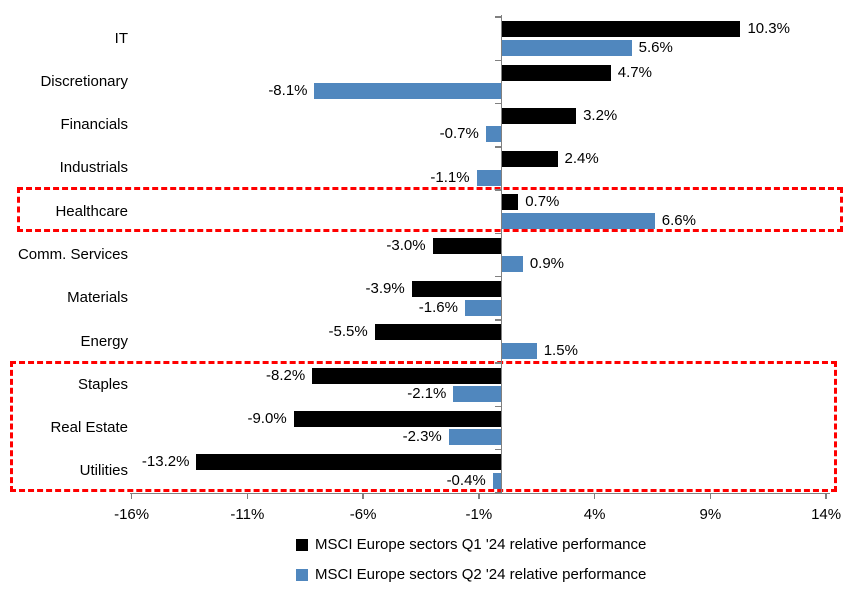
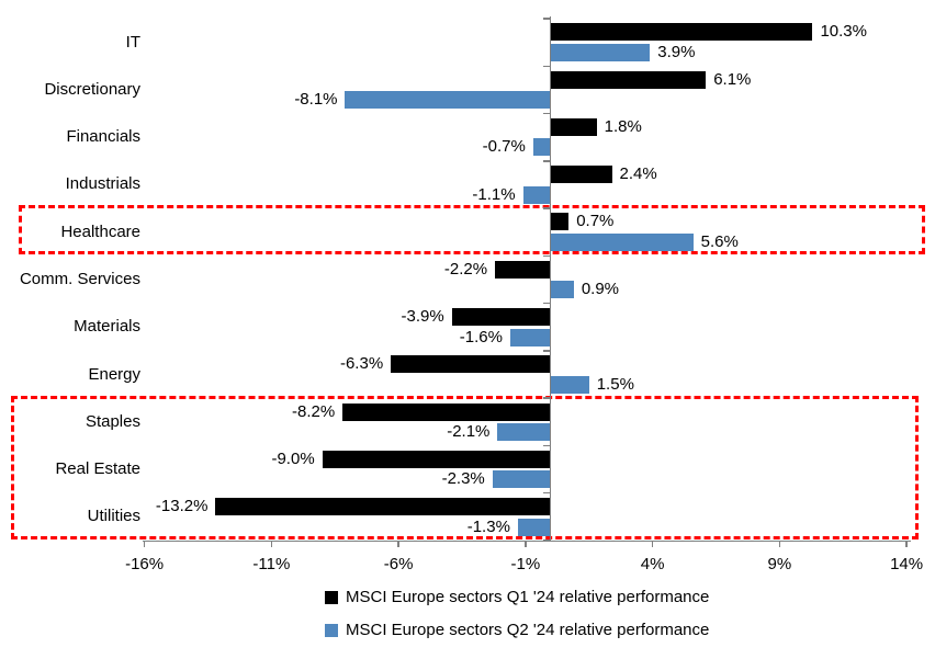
MSCI Europe sectors Q2 '24 relative performance/IT: 5.6% -> 3.9%
MSCI Europe sectors Q1 '24 relative performance/Discretionary: 4.7% -> 6.1%
MSCI Europe sectors Q1 '24 relative performance/Financials: 3.2% -> 1.8%
MSCI Europe sectors Q2 '24 relative performance/Healthcare: 6.6% -> 5.6%
MSCI Europe sectors Q1 '24 relative performance/Comm. Services: -3.0% -> -2.2%
MSCI Europe sectors Q1 '24 relative performance/Energy: -5.5% -> -6.3%
MSCI Europe sectors Q2 '24 relative performance/Utilities: -0.4% -> -1.3%
